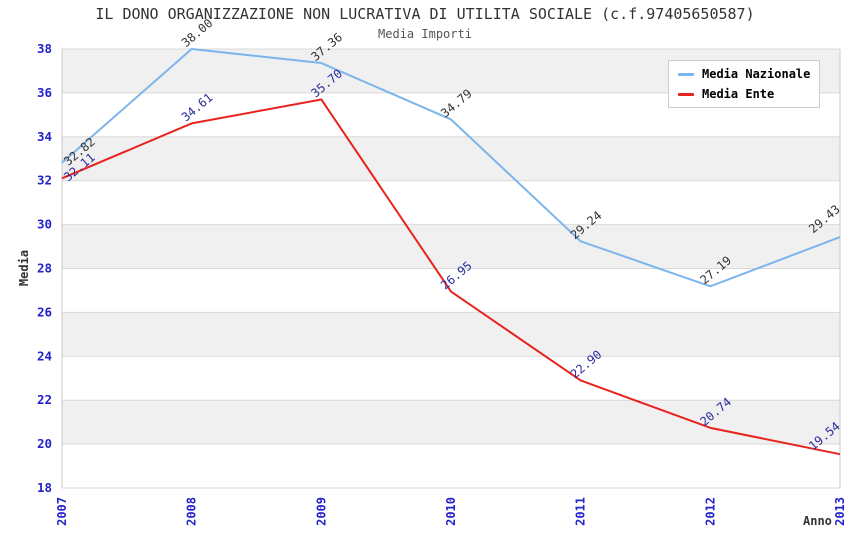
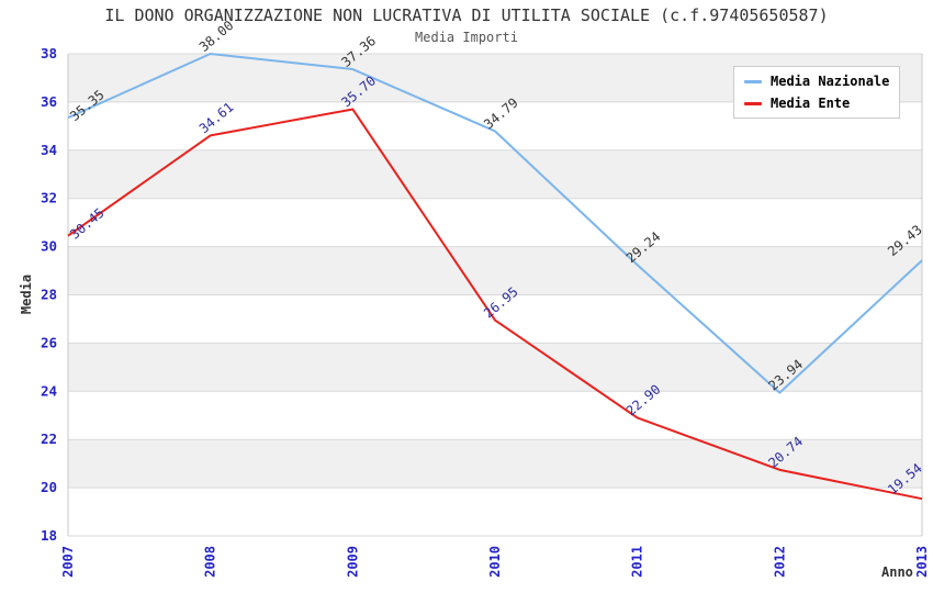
Media Nazionale/2007: 32.82 -> 35.35
Media Ente/2007: 32.11 -> 30.45
Media Nazionale/2012: 27.19 -> 23.94
